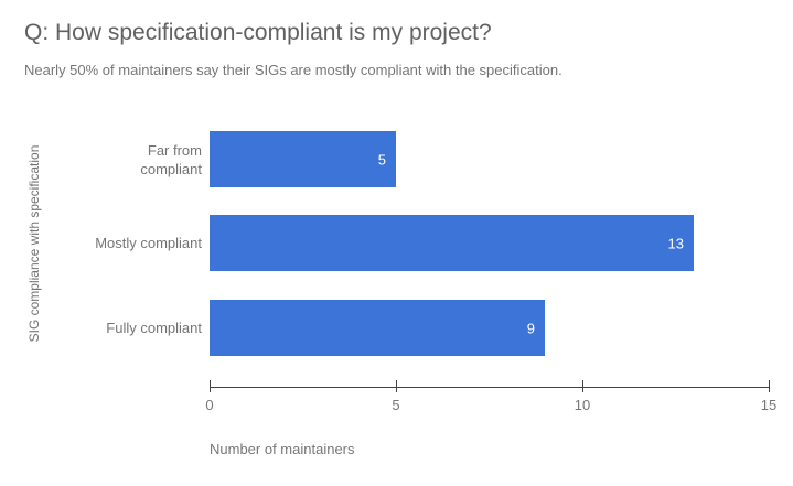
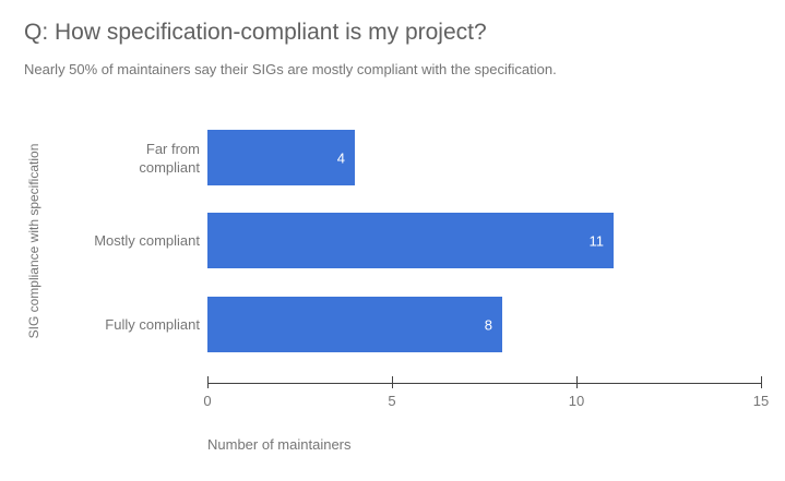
Far from compliant: 5 -> 4
Mostly compliant: 13 -> 11
Fully compliant: 9 -> 8
